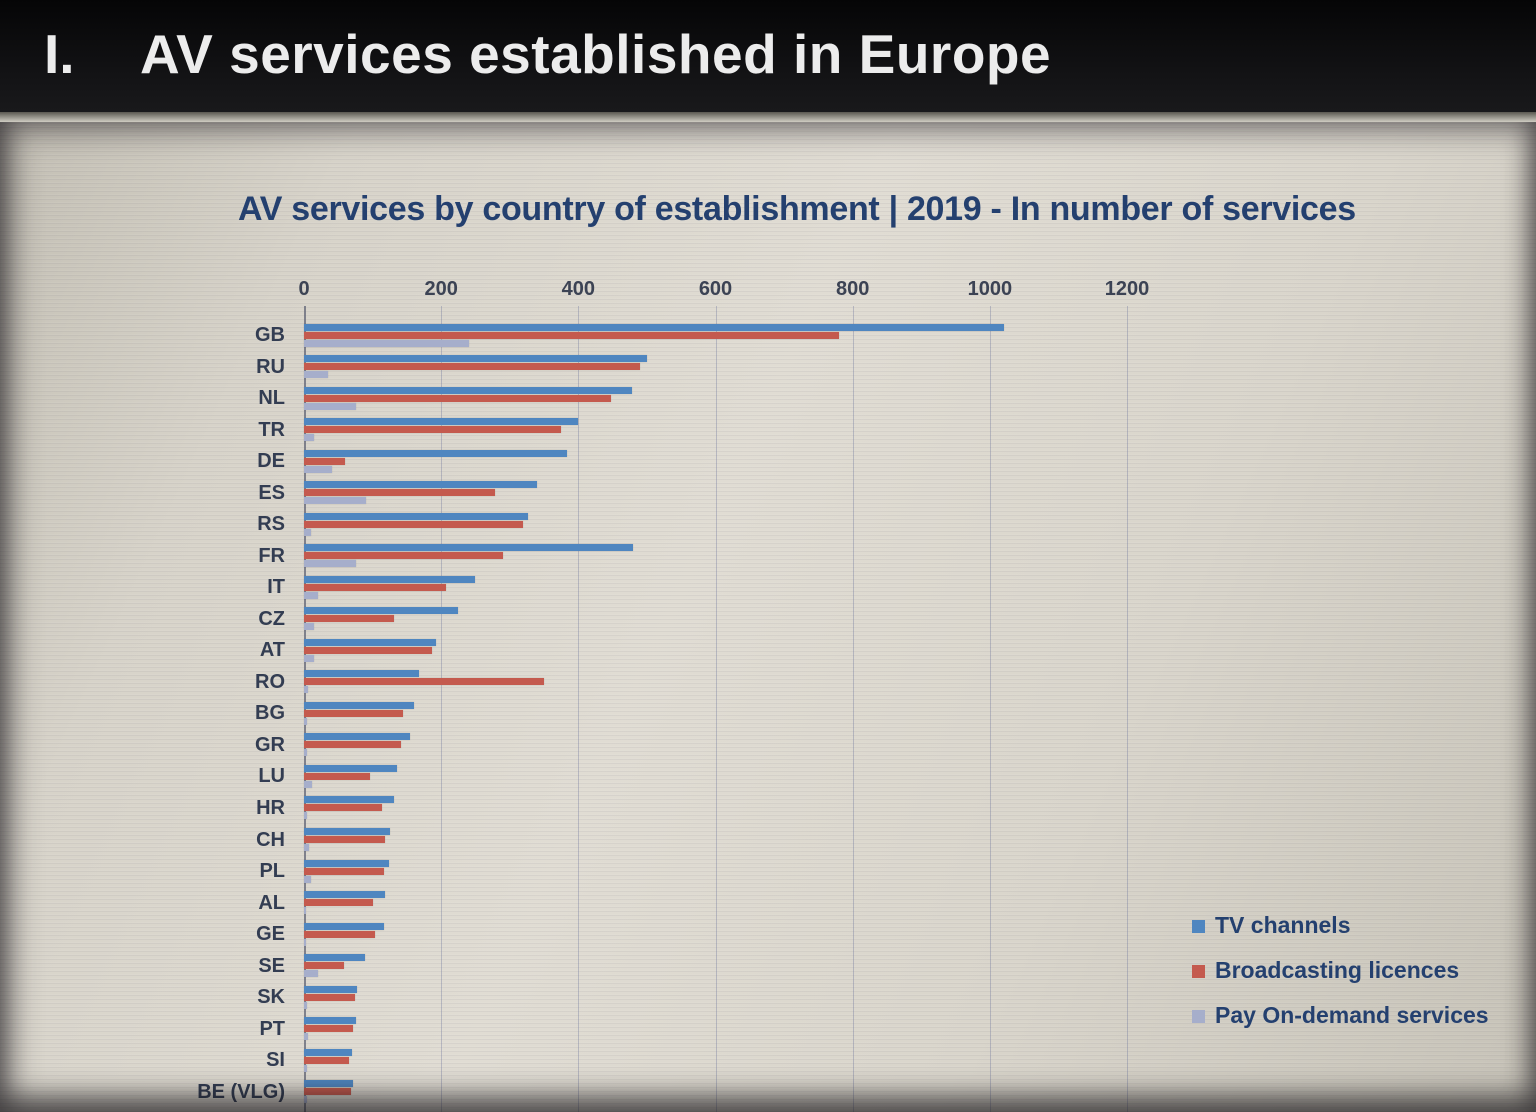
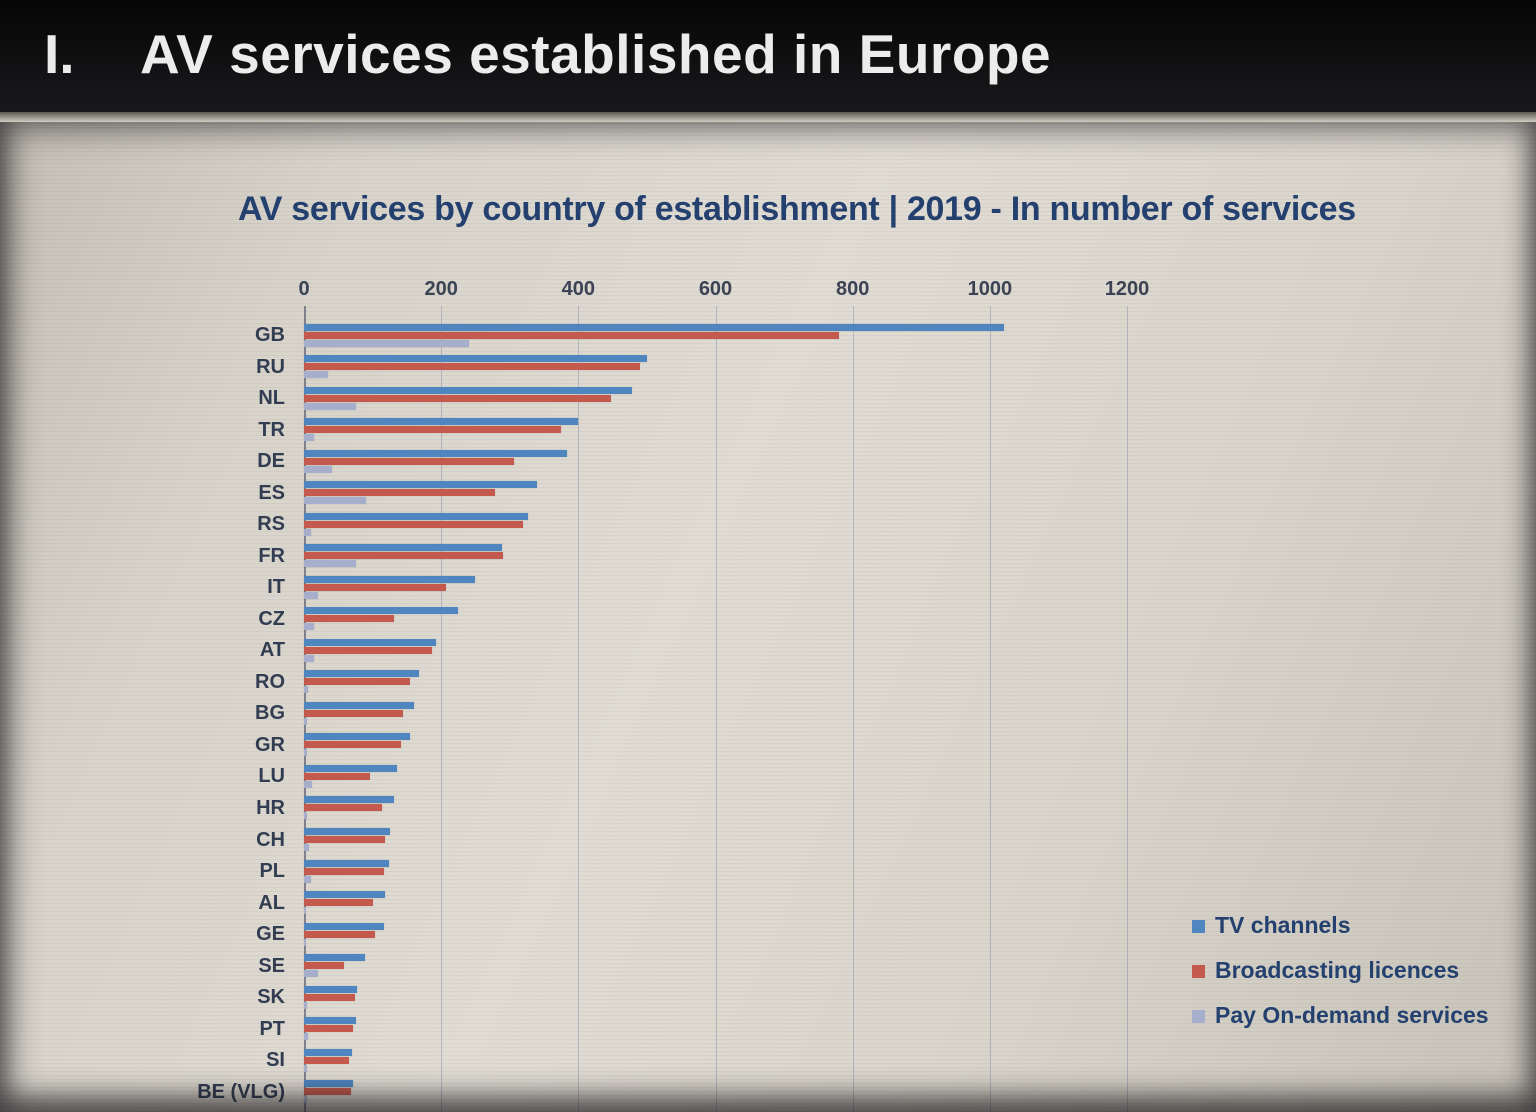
Broadcasting licences/DE: 60 -> 310
TV channels/FR: 480 -> 290
Broadcasting licences/RO: 350 -> 160
